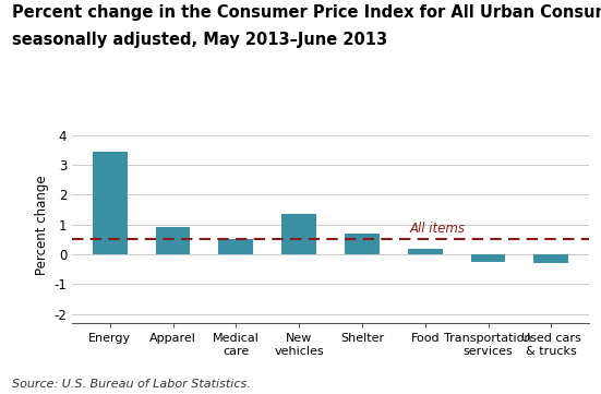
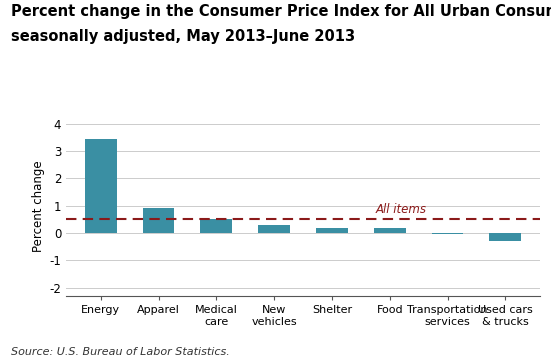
New vehicles: 1.35 -> 0.30
Shelter: 0.70 -> 0.20
Transportation services: -0.25 -> -0.04
